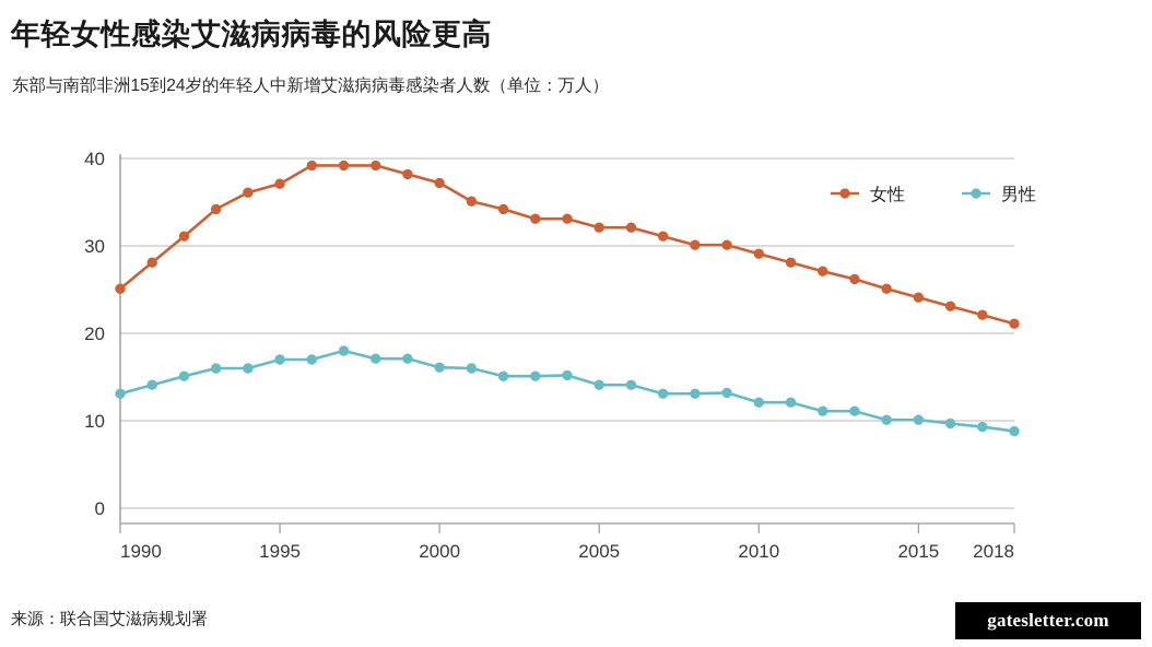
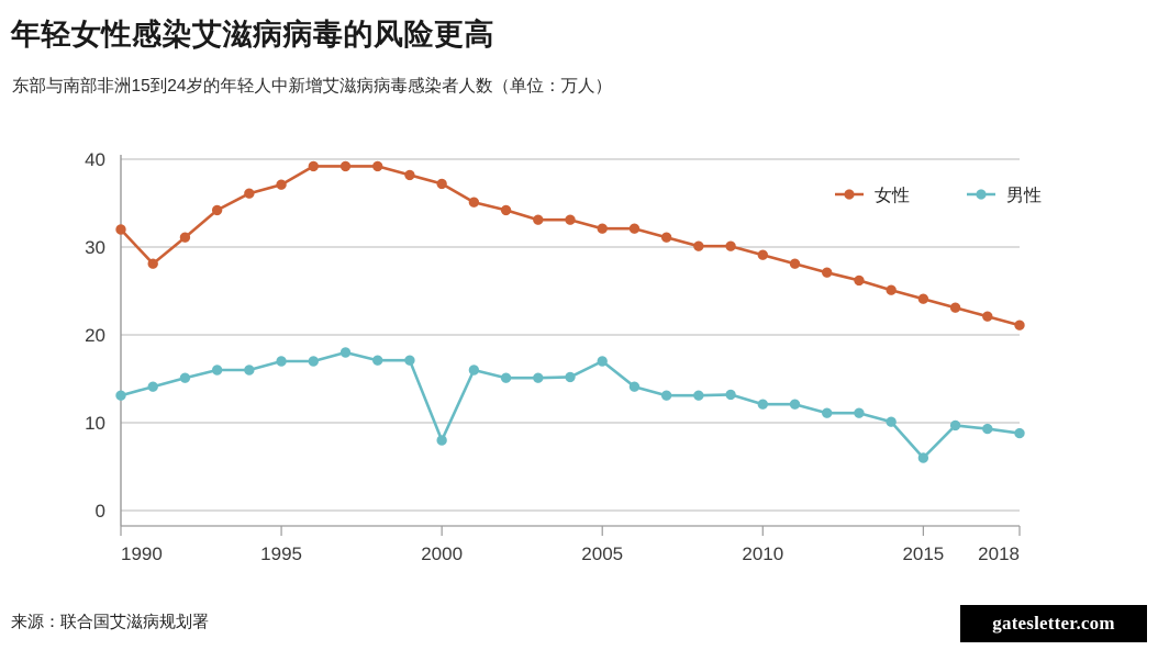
女性/1990: 25 -> 32
男性/2000: 16 -> 8
男性/2005: 14 -> 17
男性/2015: 10 -> 6
